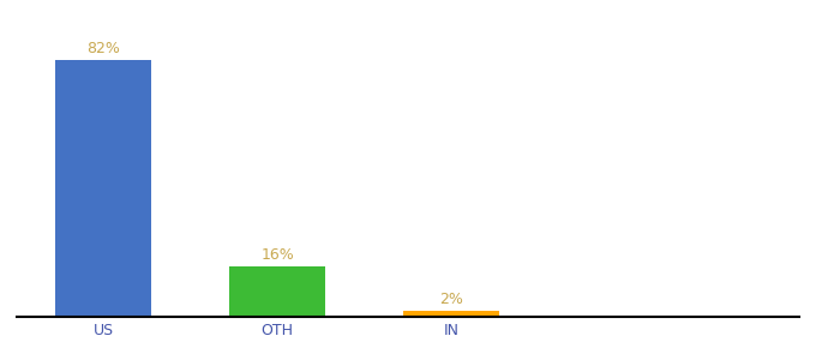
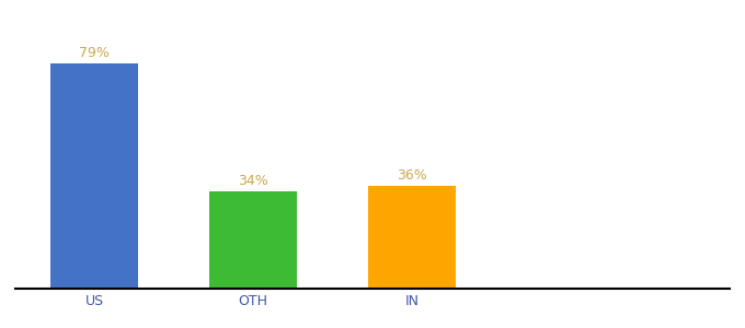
US: 82% -> 79%
OTH: 16% -> 34%
IN: 2% -> 36%
